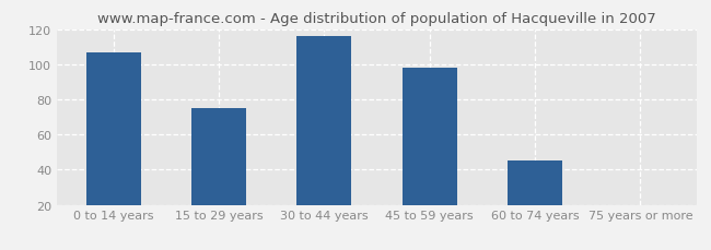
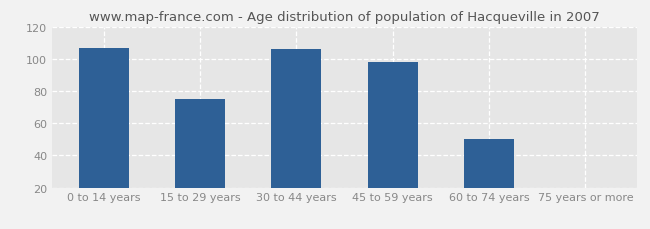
30 to 44 years: 116 -> 106
60 to 74 years: 45 -> 50
